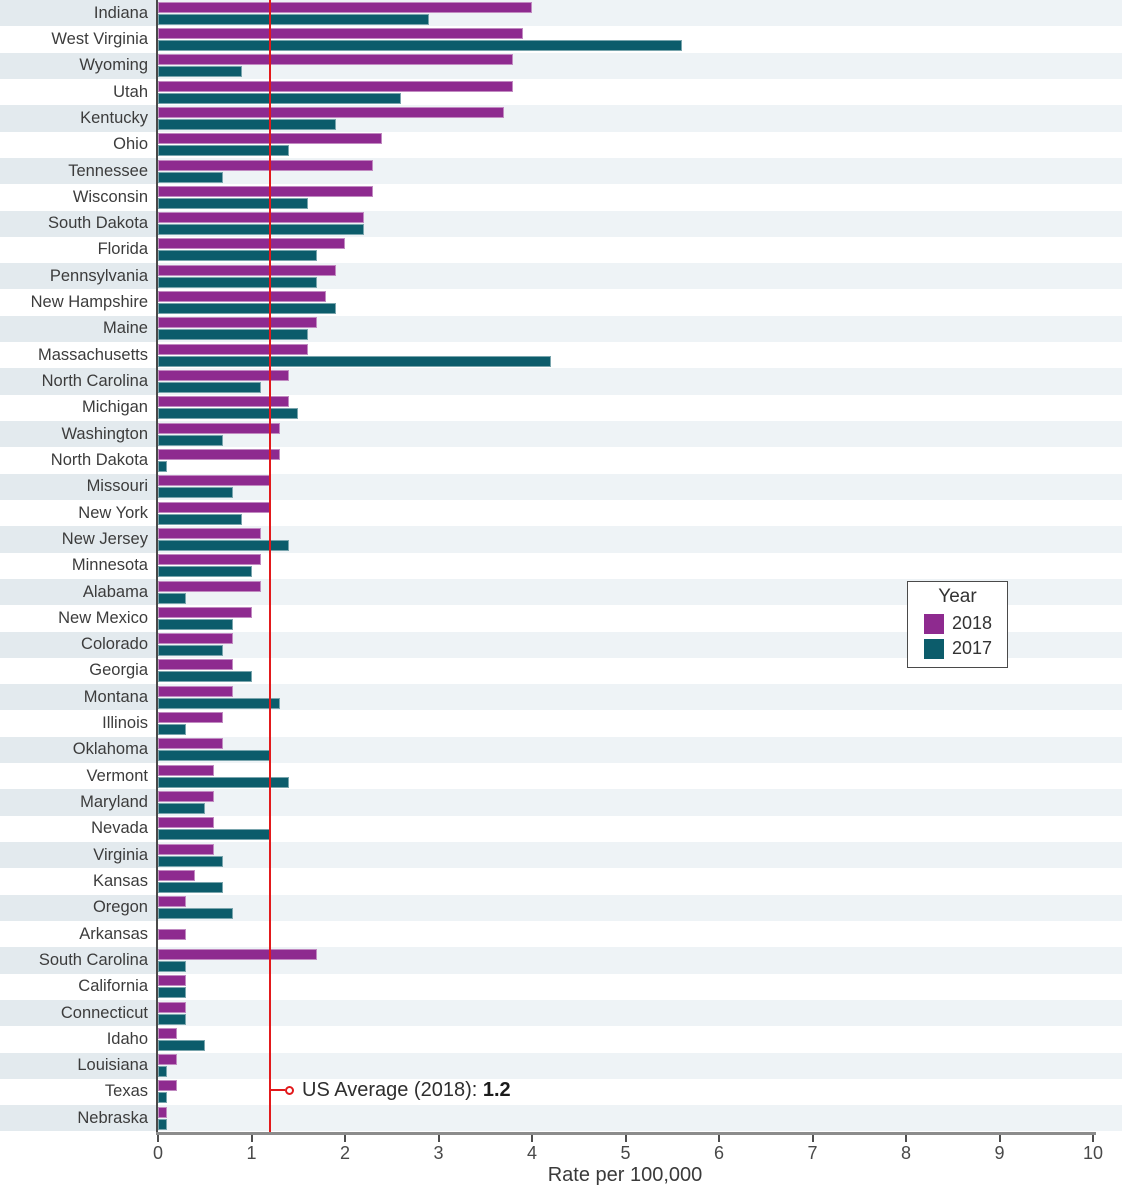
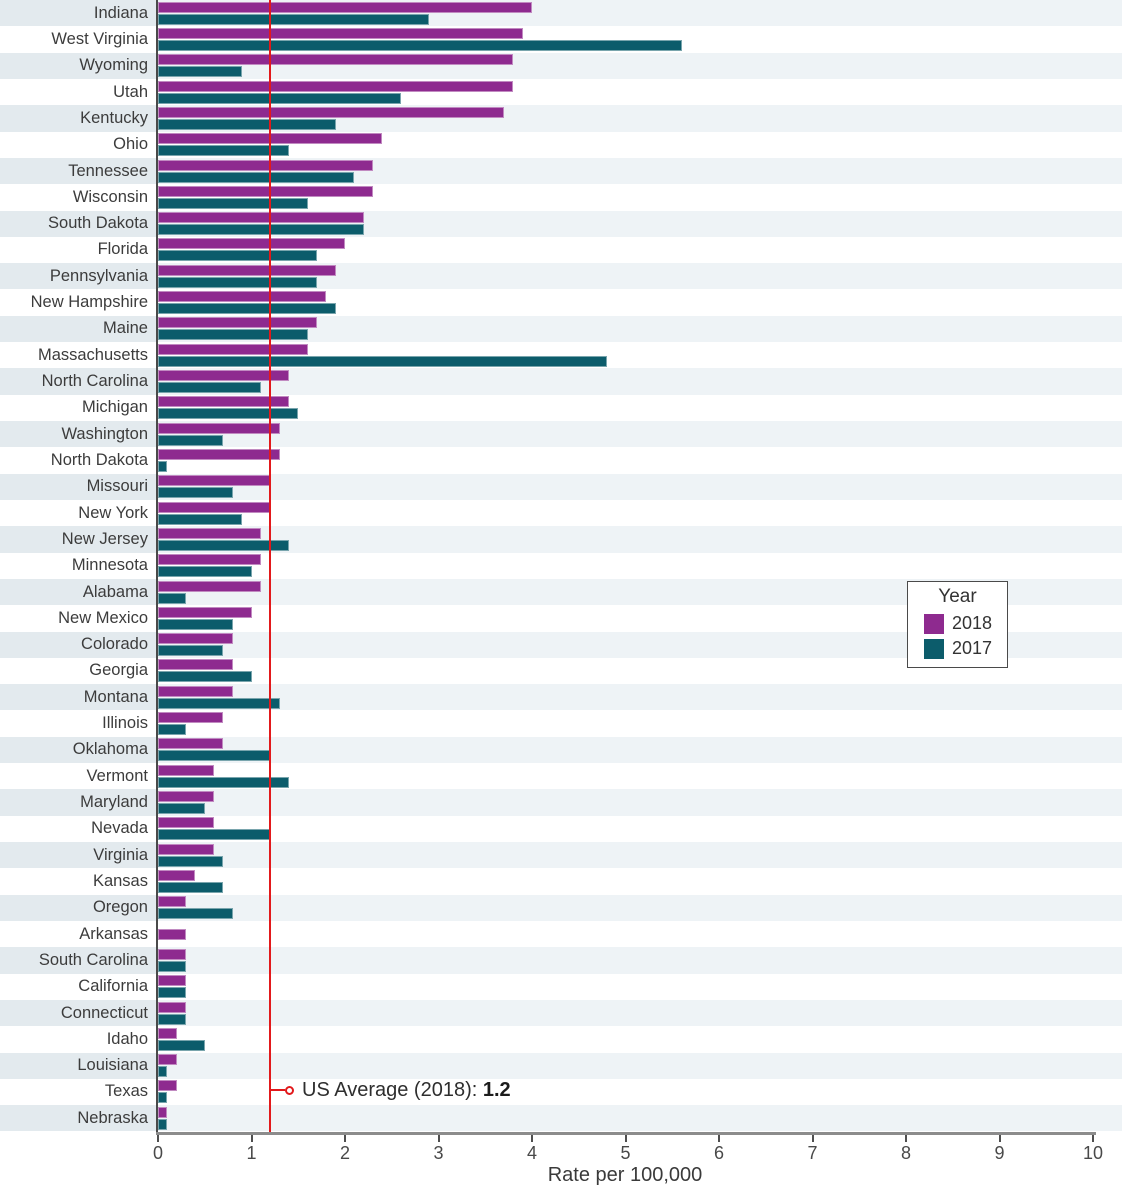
2017/Tennessee: 0.7 -> 2.1
2017/Massachusetts: 4.2 -> 4.8
2018/South Carolina: 1.7 -> 0.3
